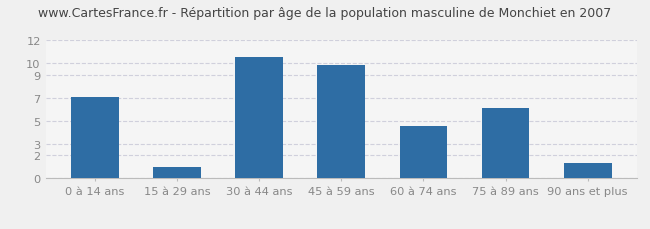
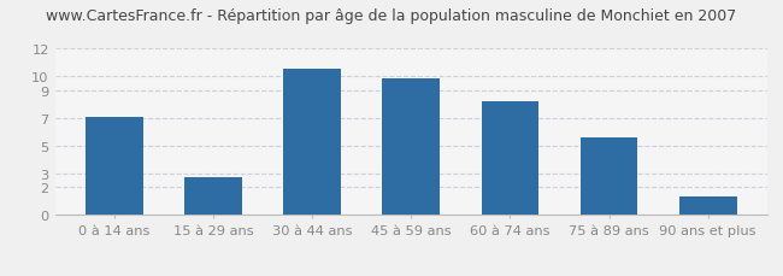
15 à 29 ans: 1.0 -> 2.8
60 à 74 ans: 4.6 -> 8.2
75 à 89 ans: 6.1 -> 5.6
